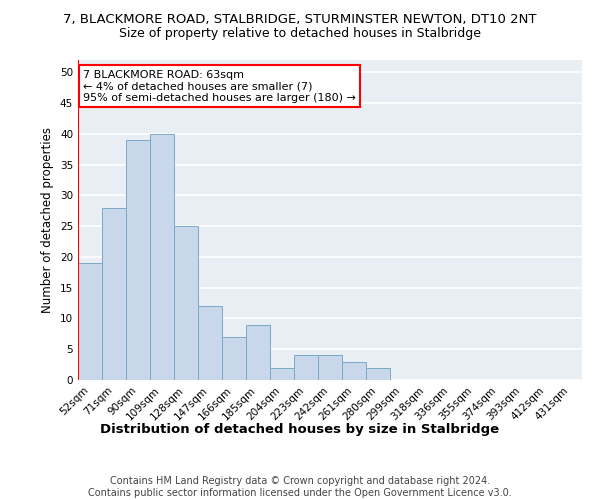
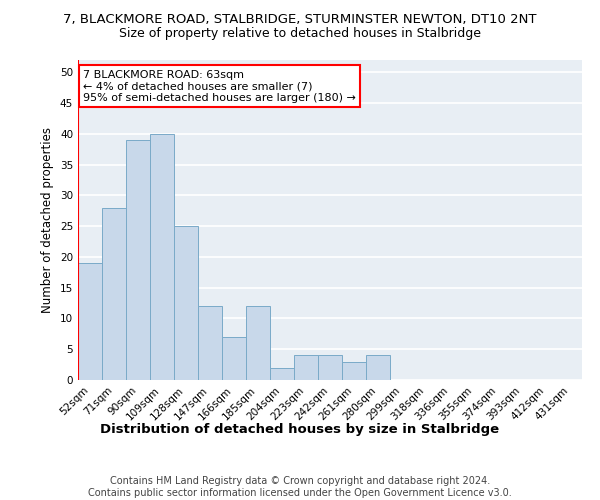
185sqm: 9 -> 12
280sqm: 2 -> 4
